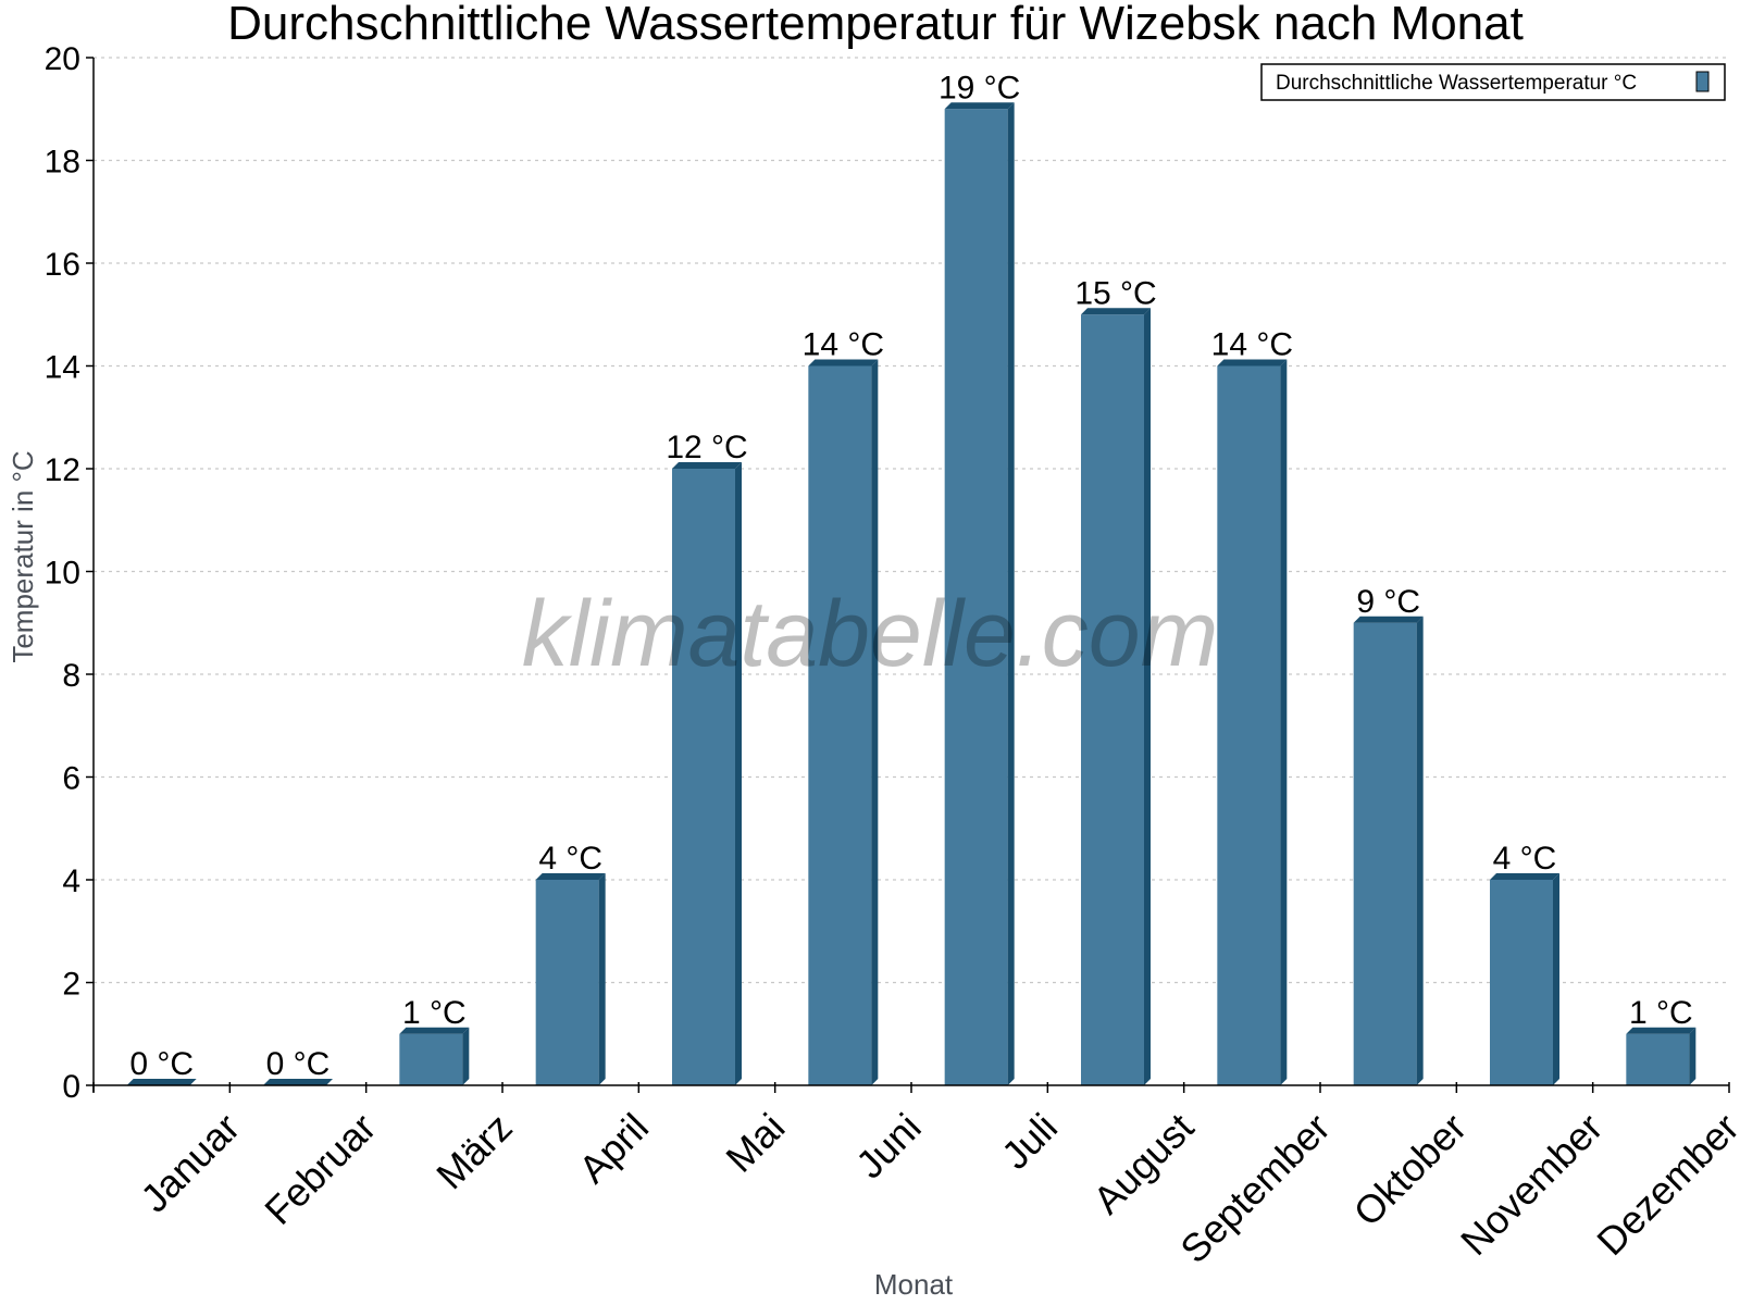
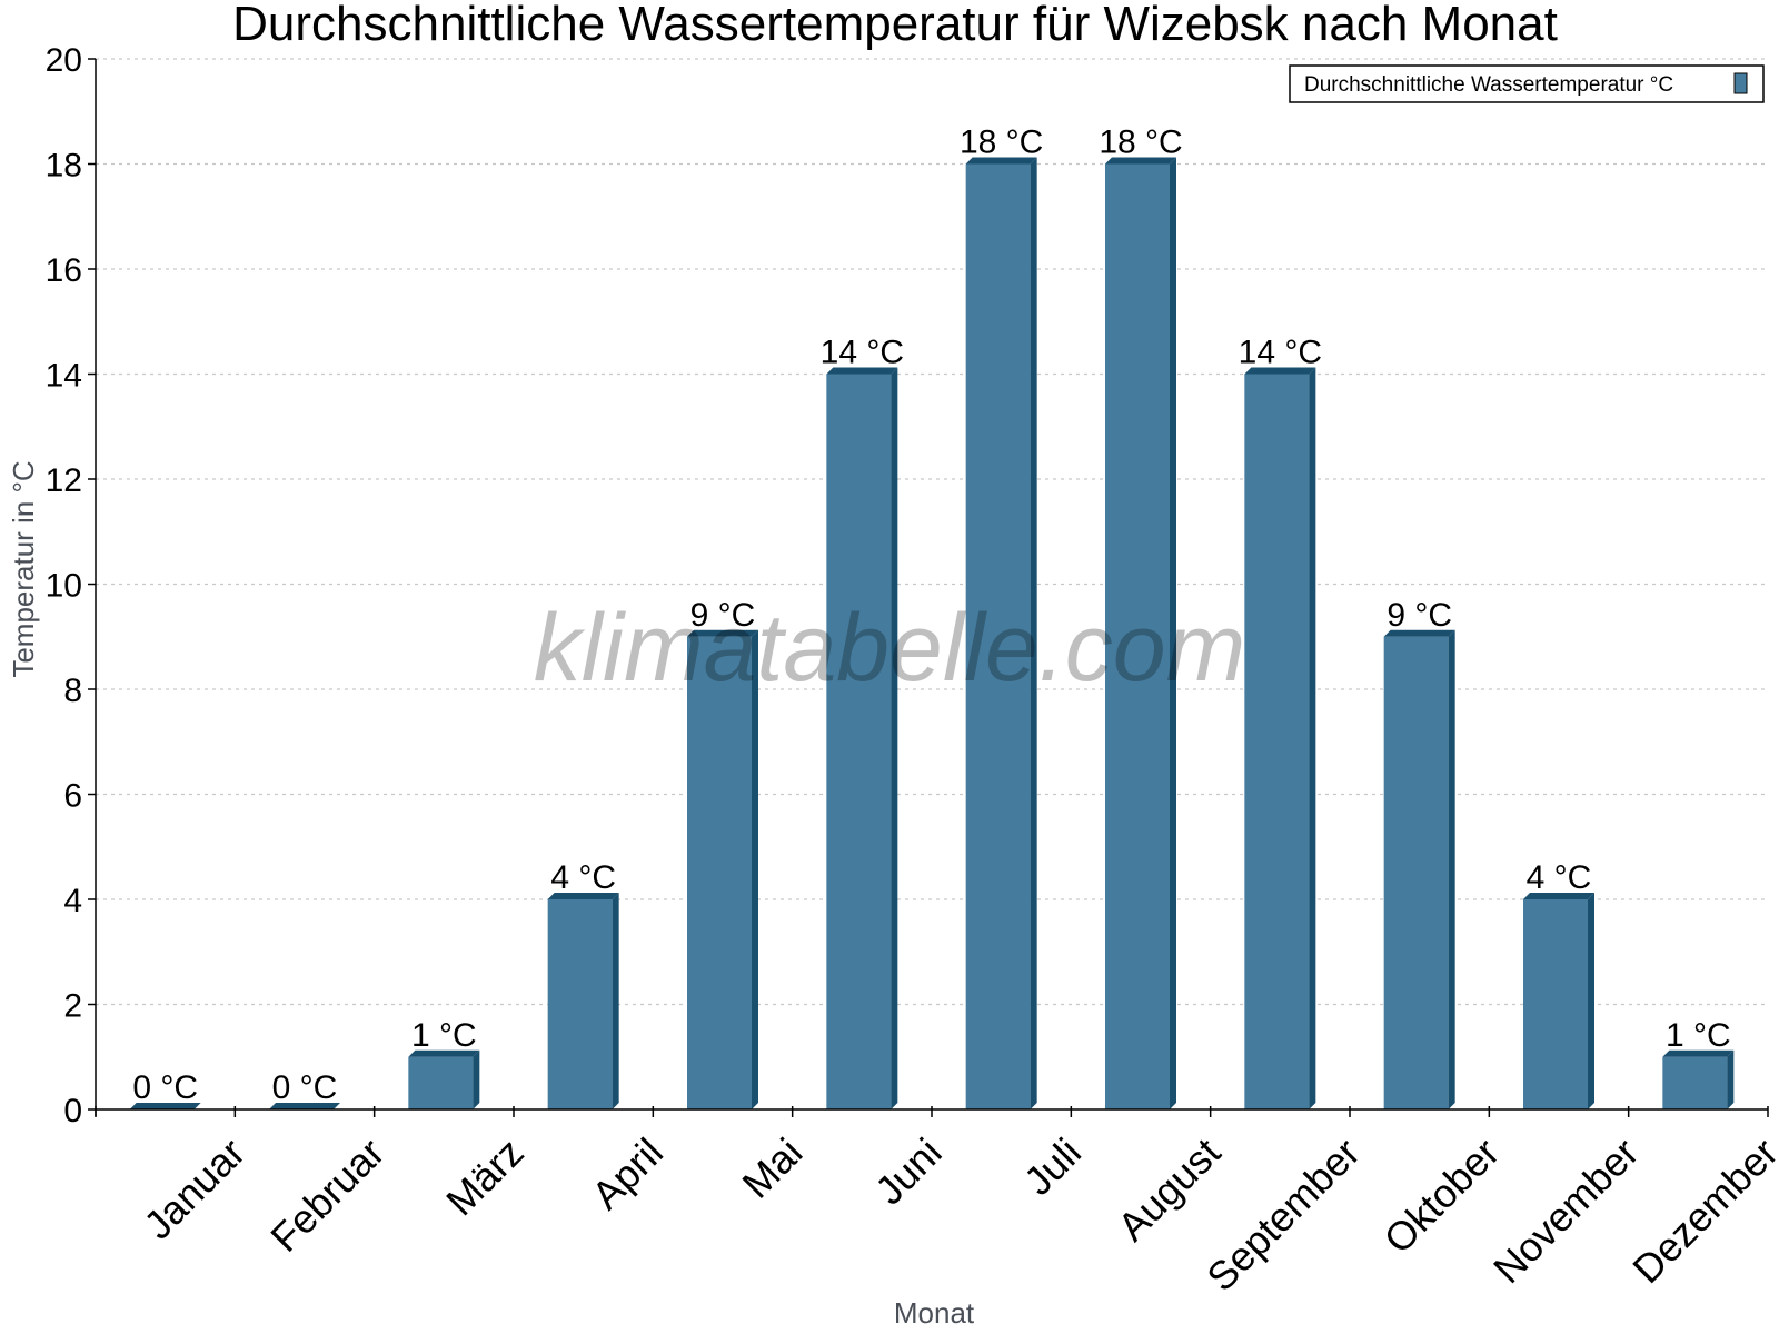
Mai: 12 -> 9
Juli: 19 -> 18
August: 15 -> 18
